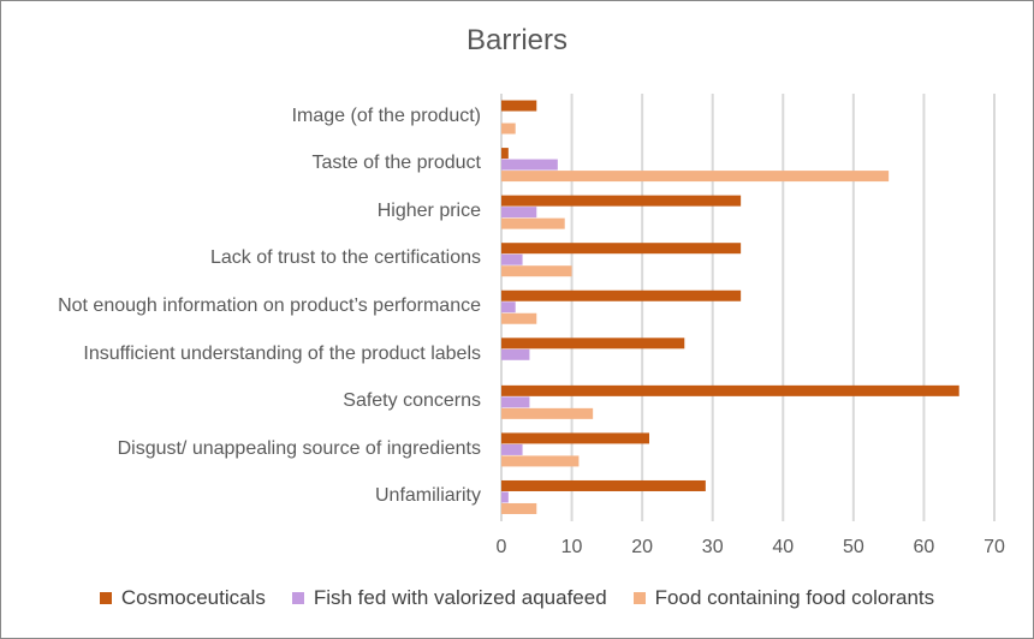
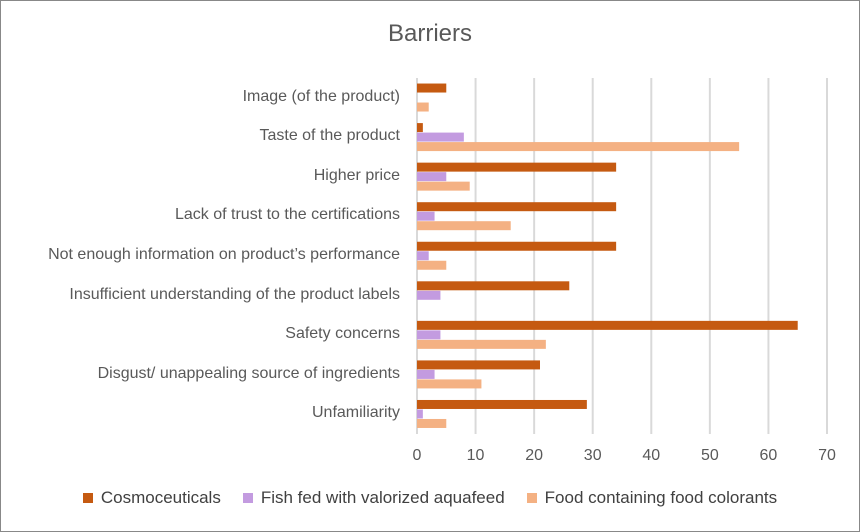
Food containing food colorants/Lack of trust to the certifications: 10 -> 16
Food containing food colorants/Safety concerns: 13 -> 22
